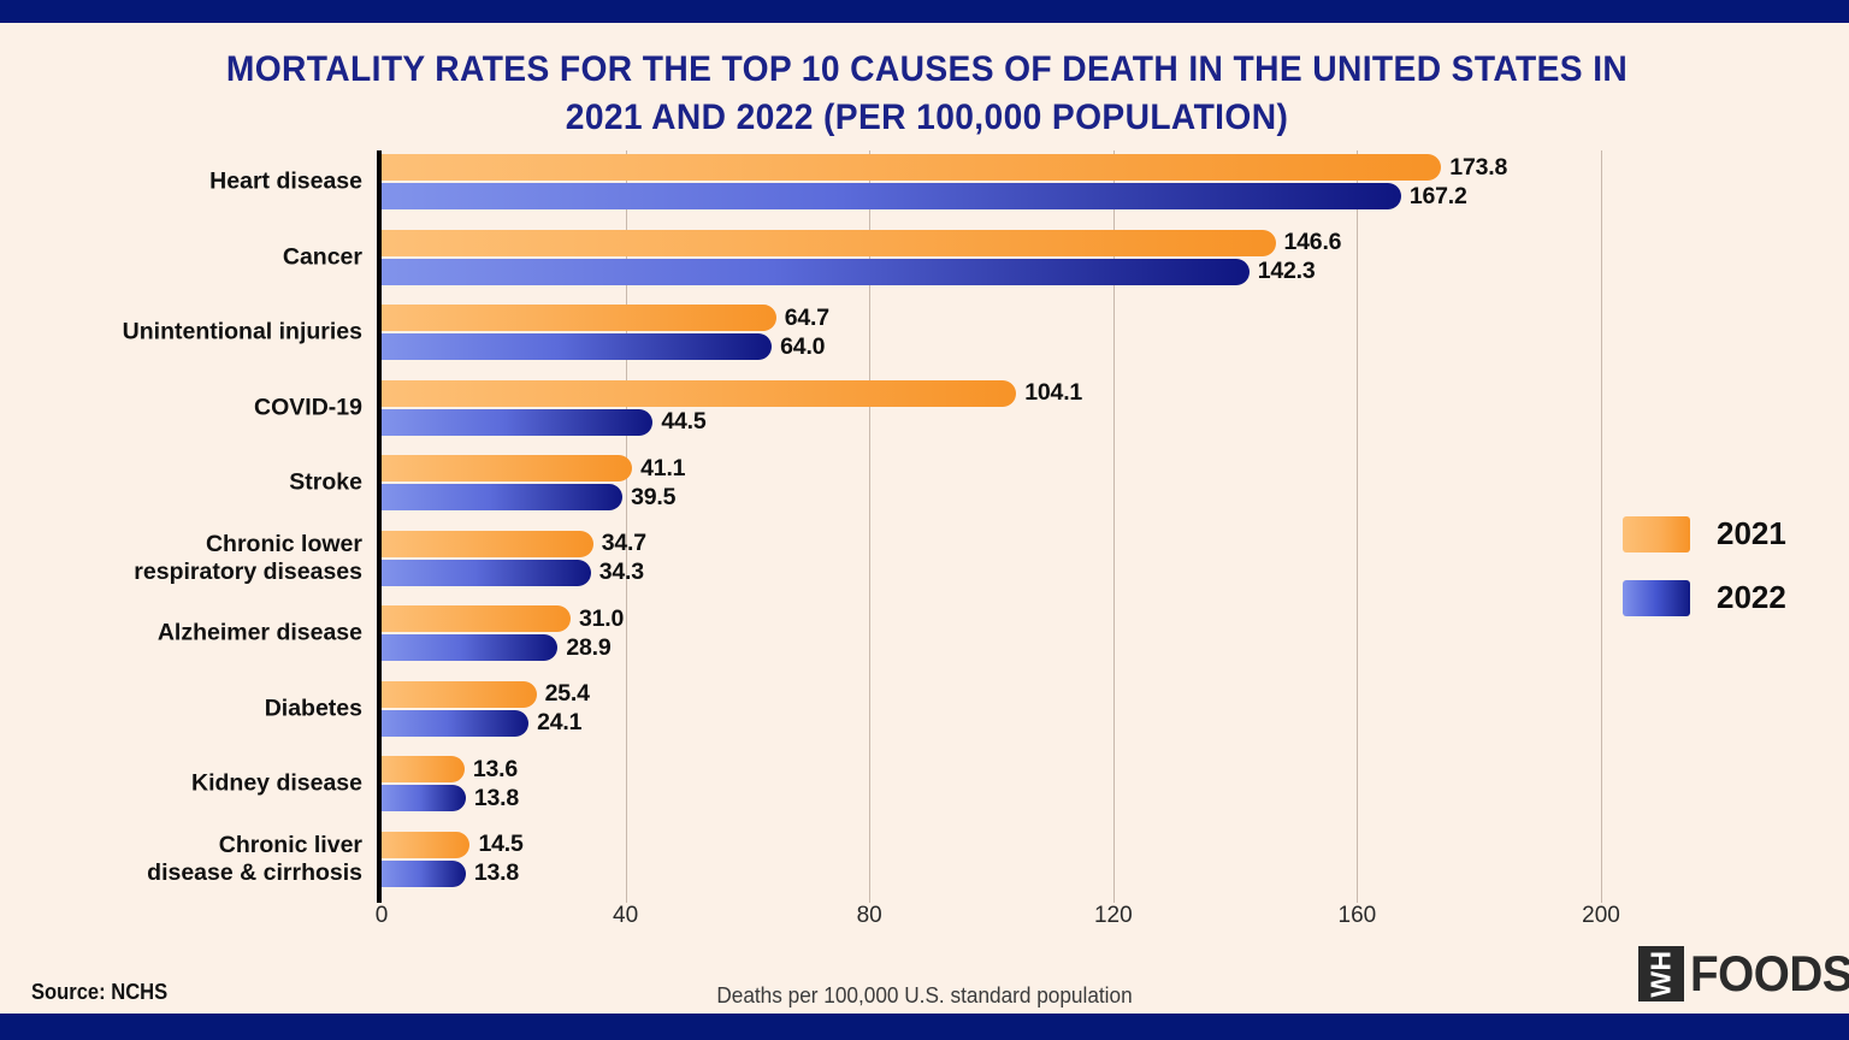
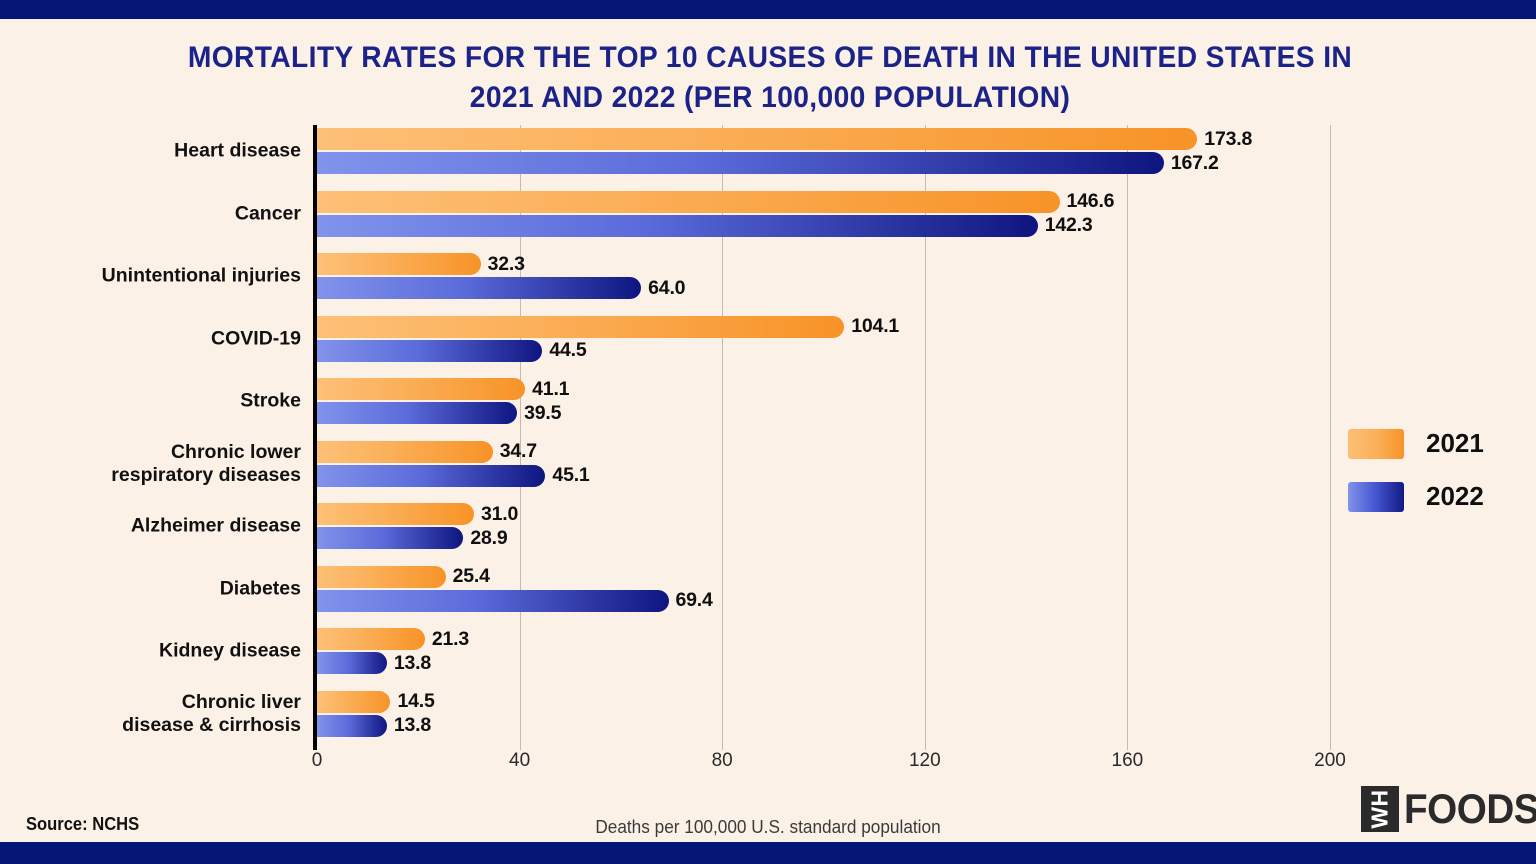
2021/Unintentional injuries: 64.7 -> 32.3
2022/Chronic lower respiratory diseases: 34.3 -> 45.1
2022/Diabetes: 24.1 -> 69.4
2021/Kidney disease: 13.6 -> 21.3
